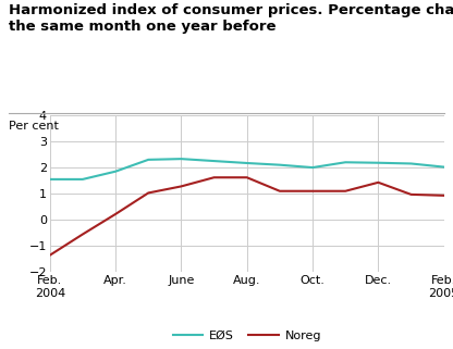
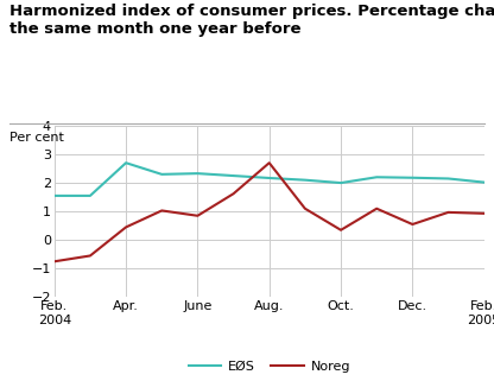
Noreg/Feb. 2004: -1.35 -> -0.75
EØS/Apr.: 1.85 -> 2.70
Noreg/Apr.: 0.22 -> 0.45
Noreg/June: 1.28 -> 0.85
Noreg/Aug.: 1.62 -> 2.70
Noreg/Oct.: 1.10 -> 0.35
Noreg/Dec.: 1.43 -> 0.55
